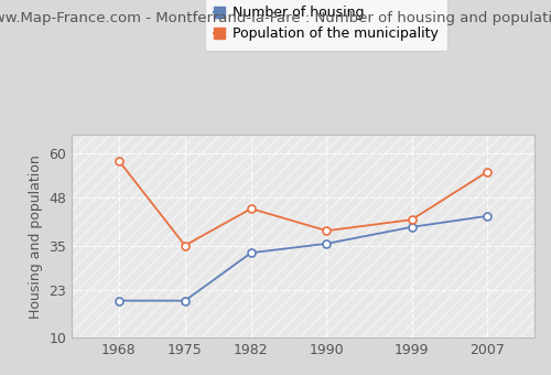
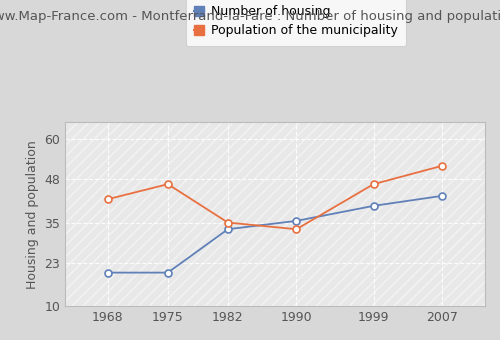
Population of the municipality/1968: 58.0 -> 42.0
Population of the municipality/1975: 35.0 -> 46.5
Population of the municipality/1982: 45.0 -> 35.0
Population of the municipality/1990: 39.0 -> 33.0
Population of the municipality/1999: 42.0 -> 46.5
Population of the municipality/2007: 55.0 -> 52.0
